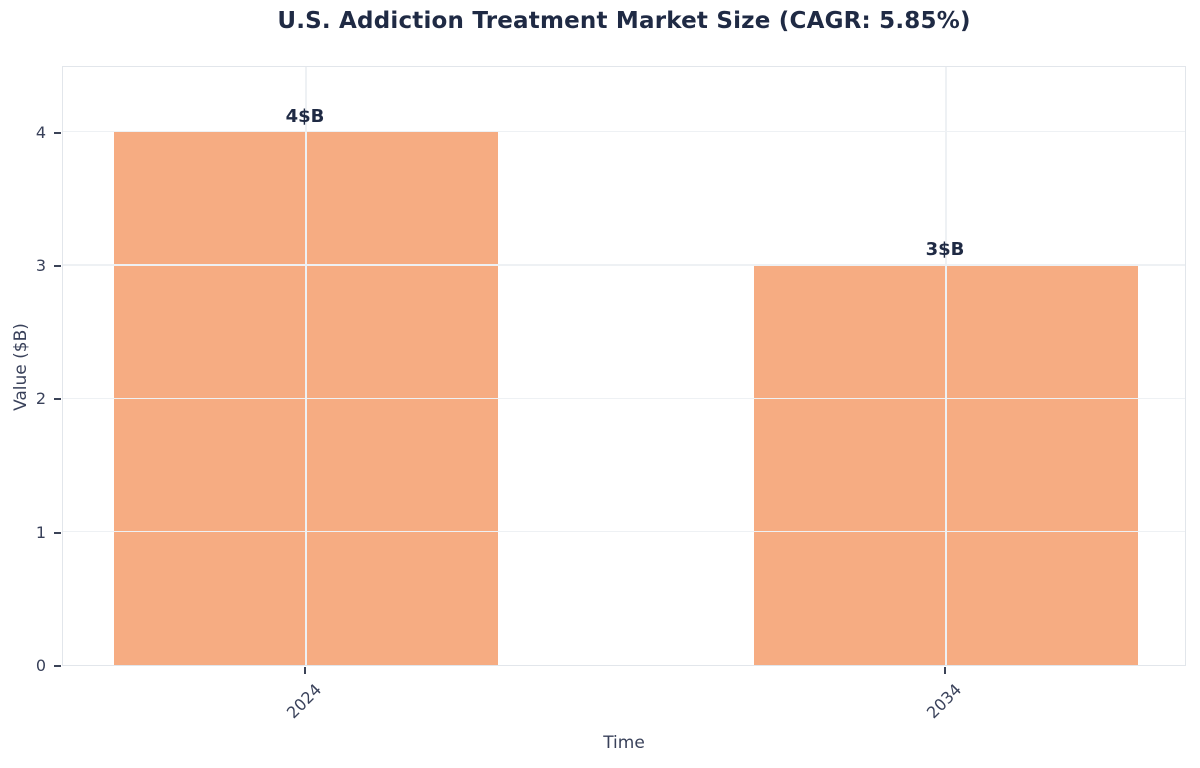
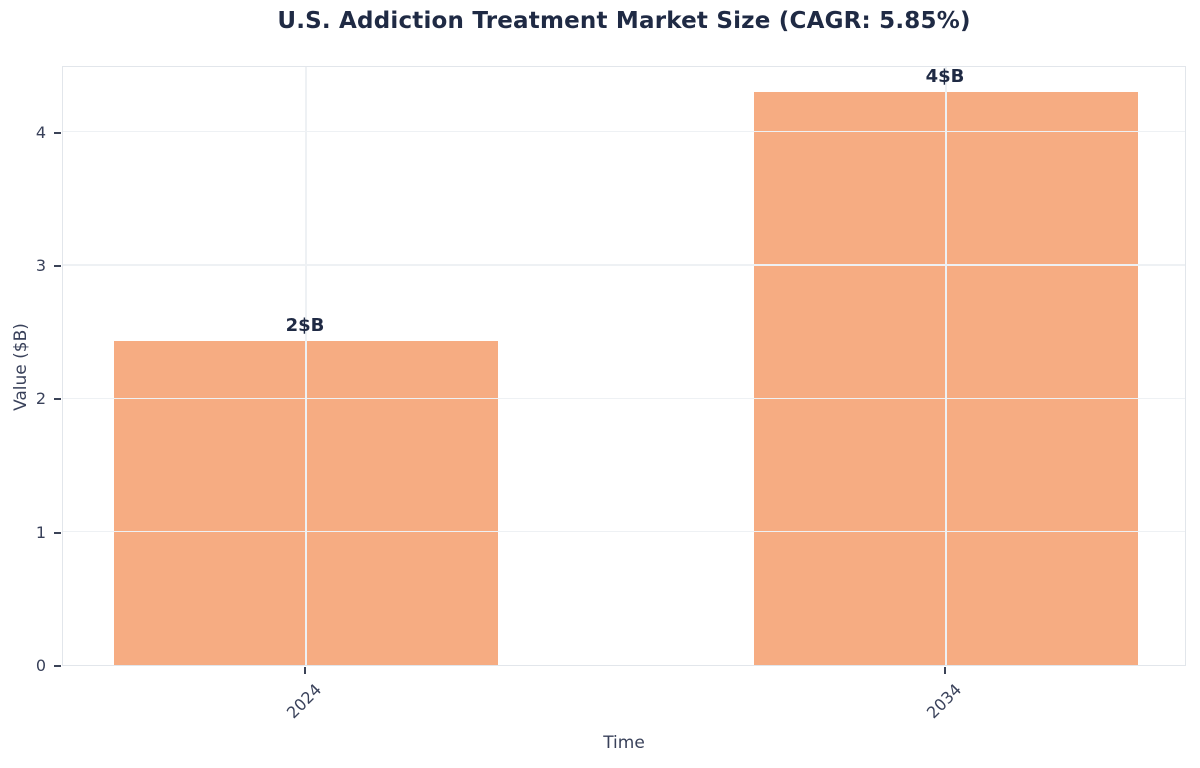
2024: 4 -> 2
2034: 3 -> 4
